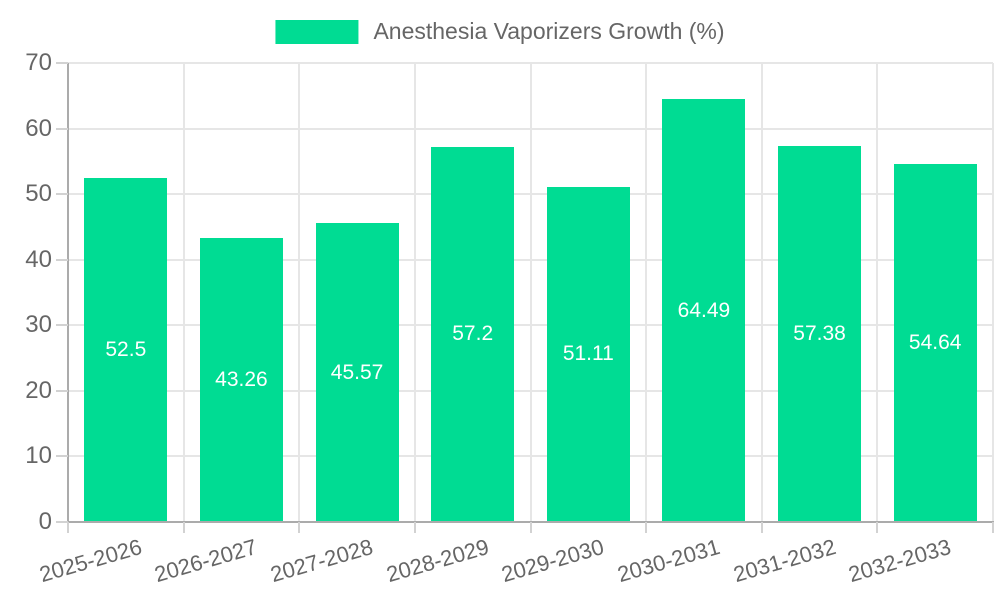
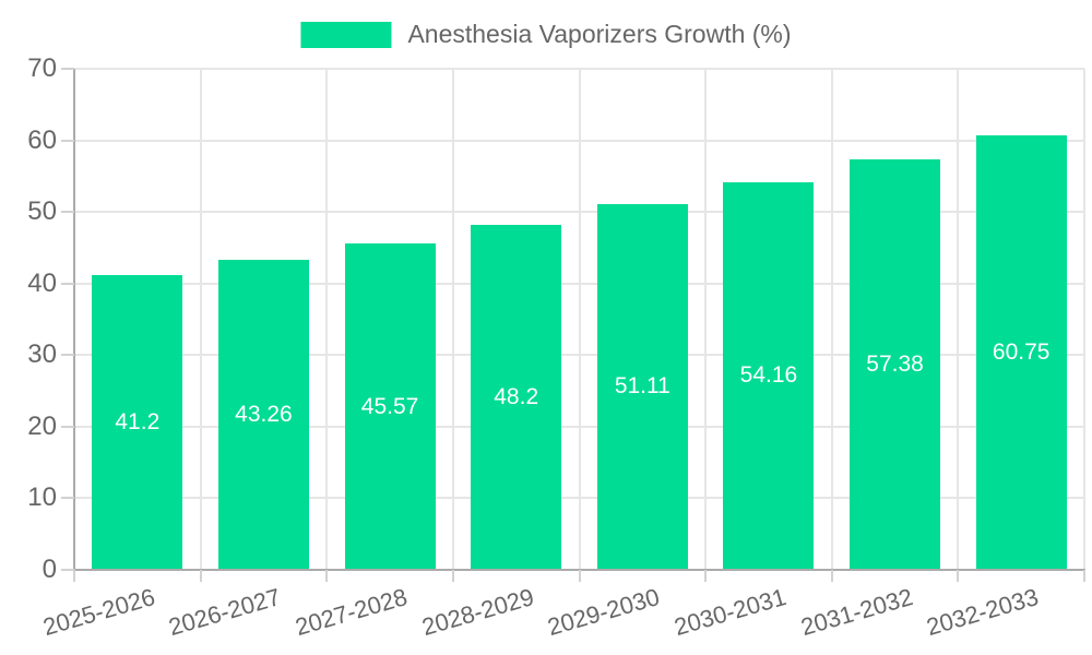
2025-2026: 52.5 -> 41.2
2028-2029: 57.2 -> 48.2
2030-2031: 64.49 -> 54.16
2032-2033: 54.64 -> 60.75
